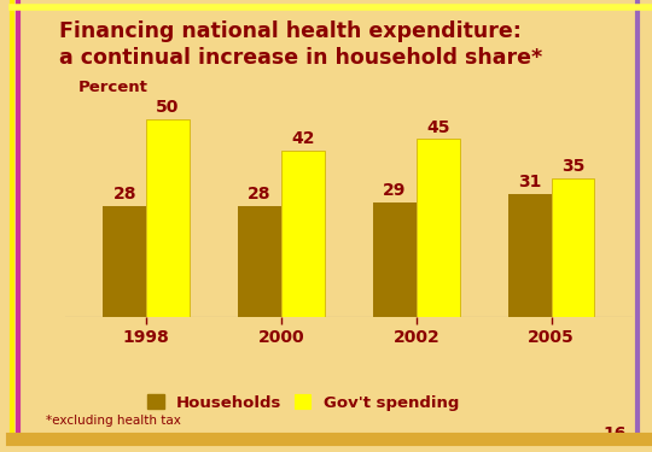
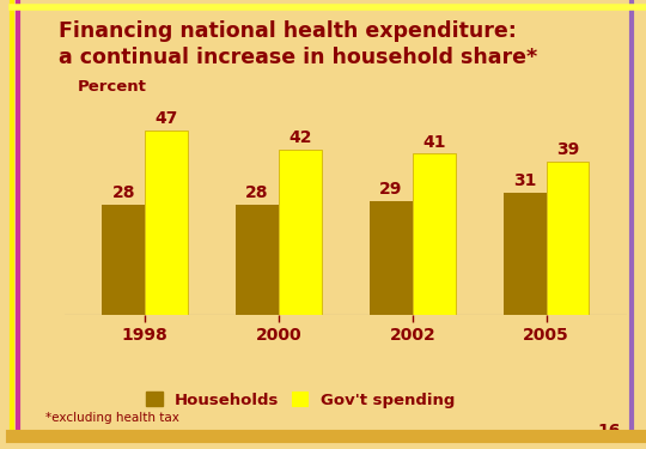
Gov't spending/1998: 50 -> 47
Gov't spending/2002: 45 -> 41
Gov't spending/2005: 35 -> 39
